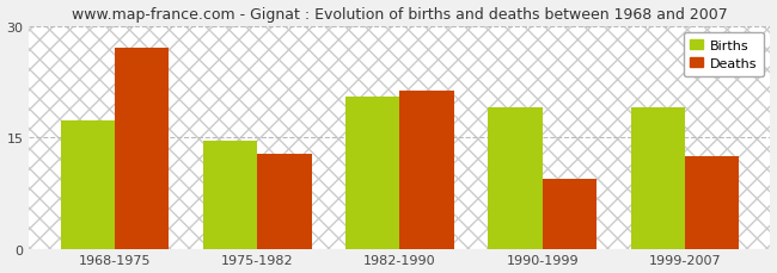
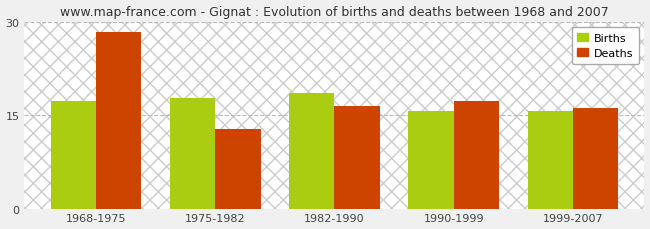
Deaths/1968-1975: 27.0 -> 28.3
Births/1975-1982: 14.6 -> 17.8
Births/1982-1990: 20.4 -> 18.6
Deaths/1982-1990: 21.2 -> 16.5
Births/1990-1999: 19.0 -> 15.7
Deaths/1990-1999: 9.4 -> 17.3
Births/1999-2007: 19.0 -> 15.7
Deaths/1999-2007: 12.4 -> 16.2
